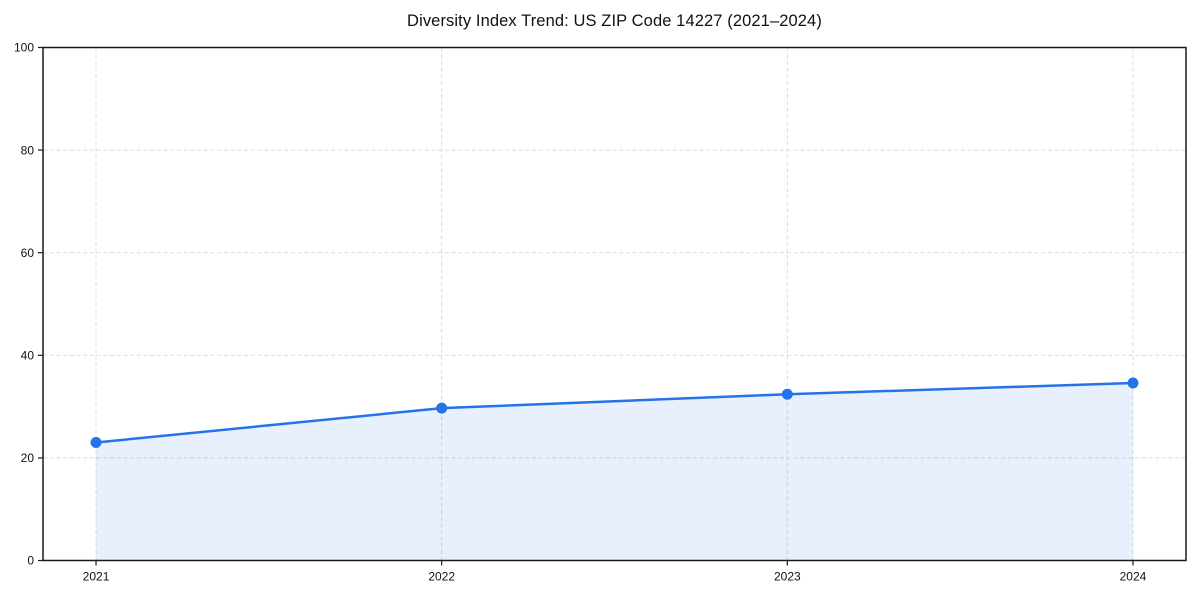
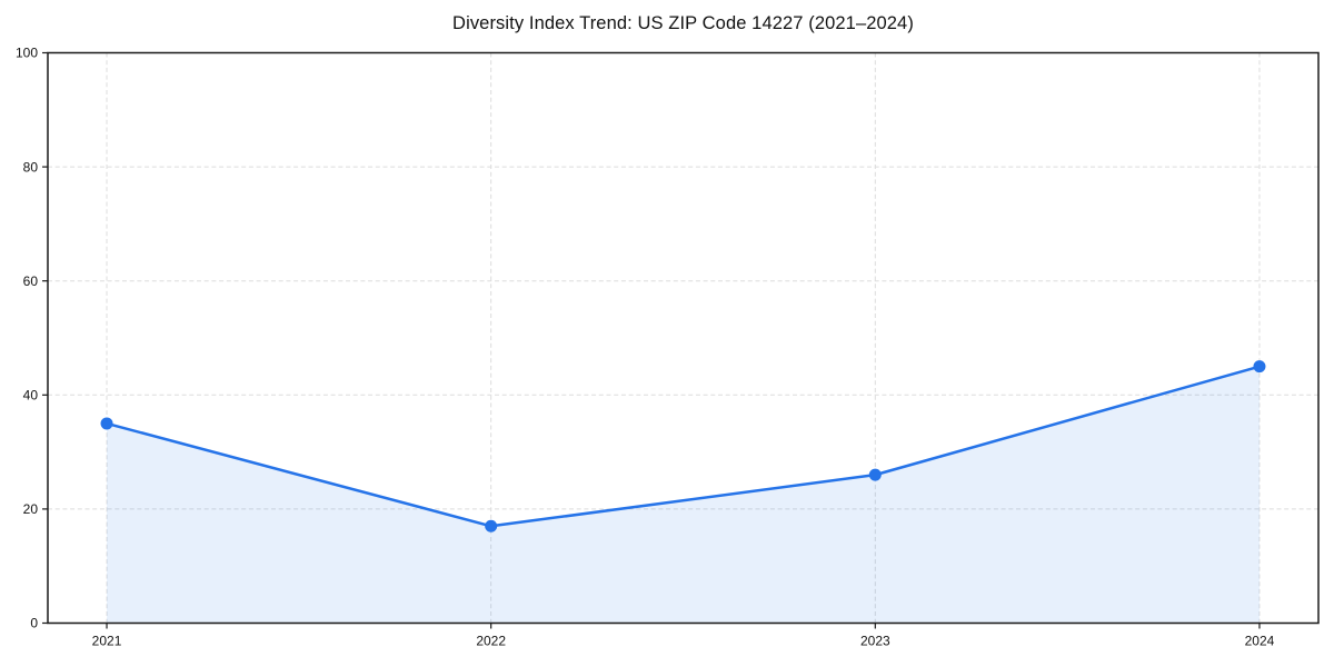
2021: 23 -> 35
2022: 30 -> 17
2023: 32 -> 26
2024: 35 -> 45
